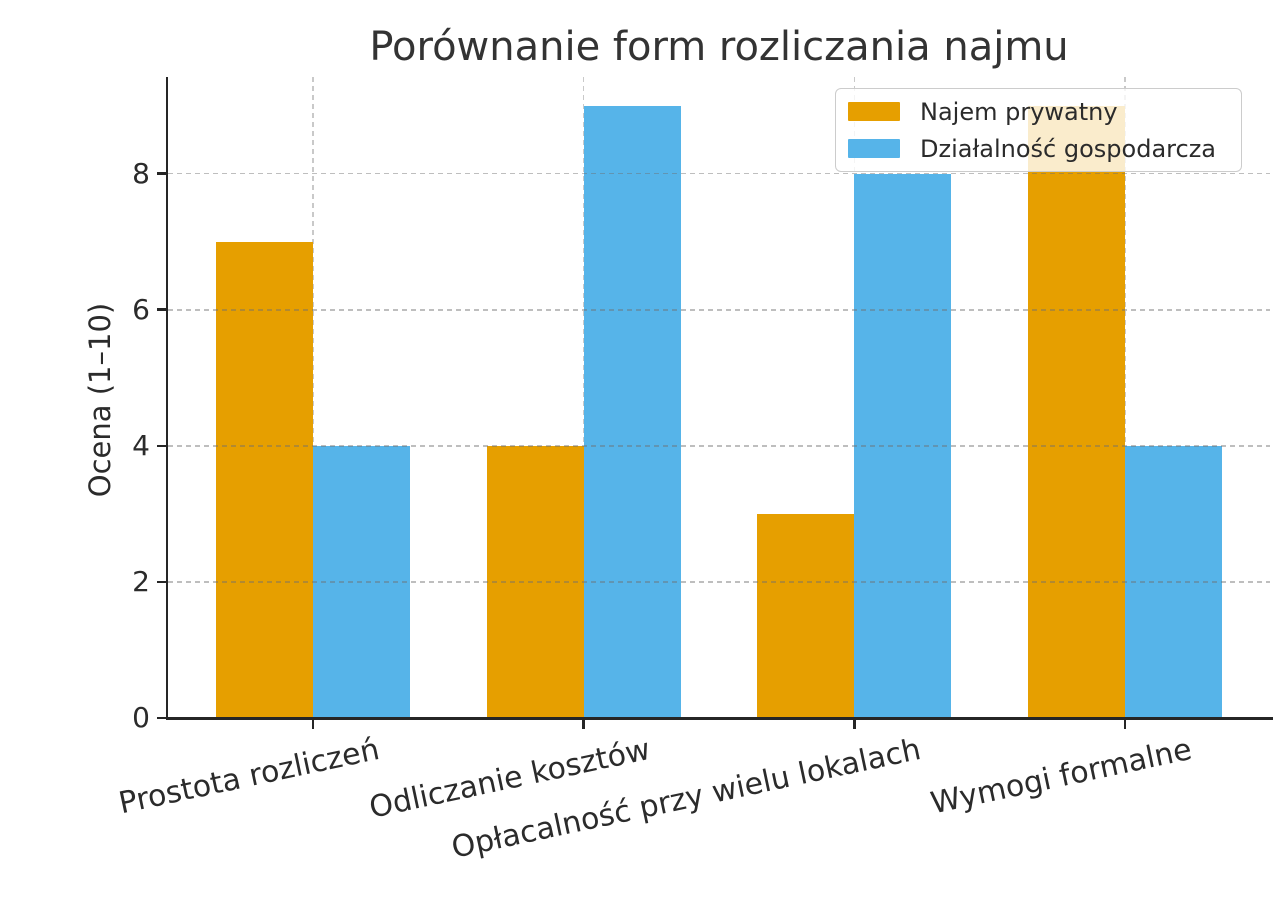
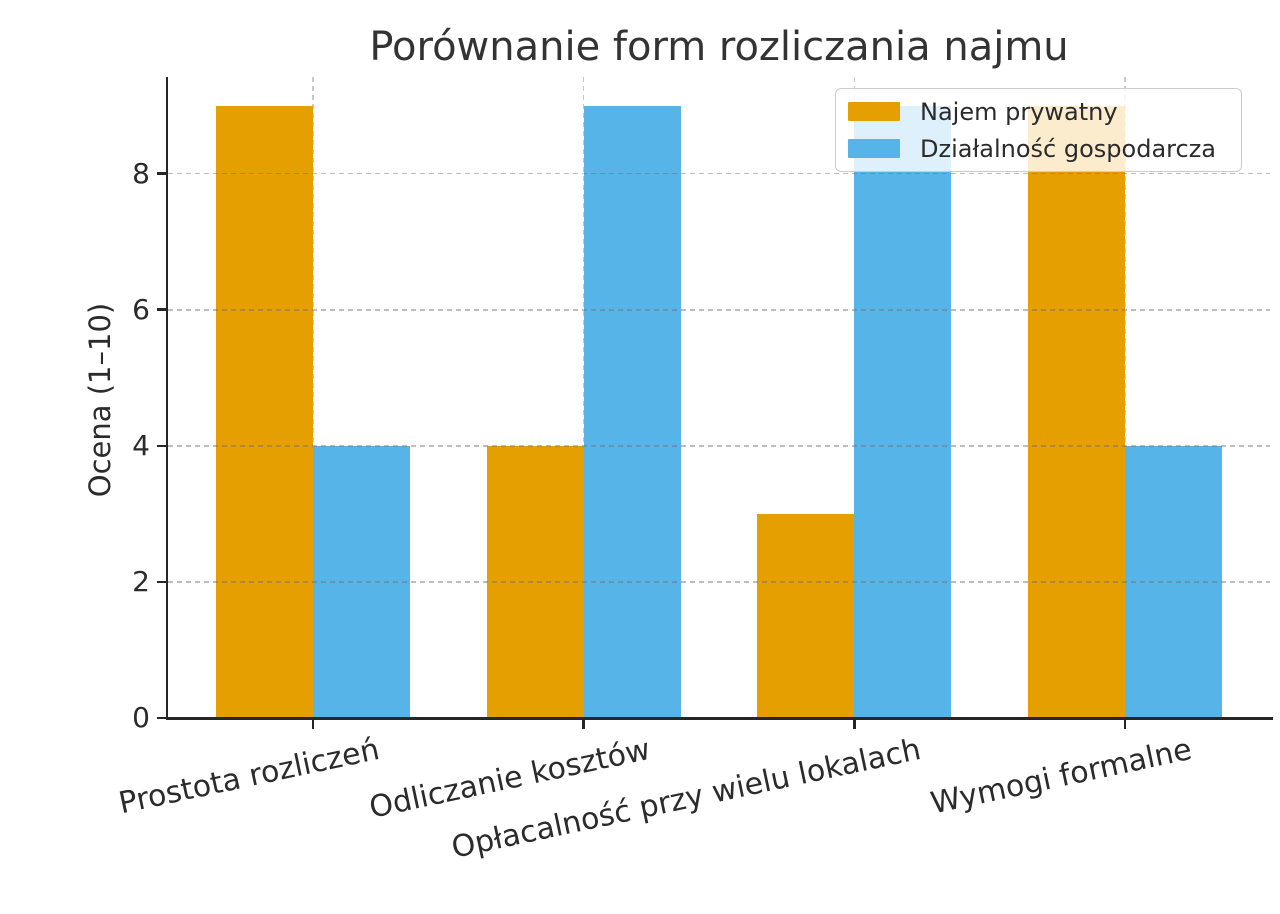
Najem prywatny/Prostota rozliczeń: 7 -> 9
Działalność gospodarcza/Opłacalność przy wielu lokalach: 8 -> 9
